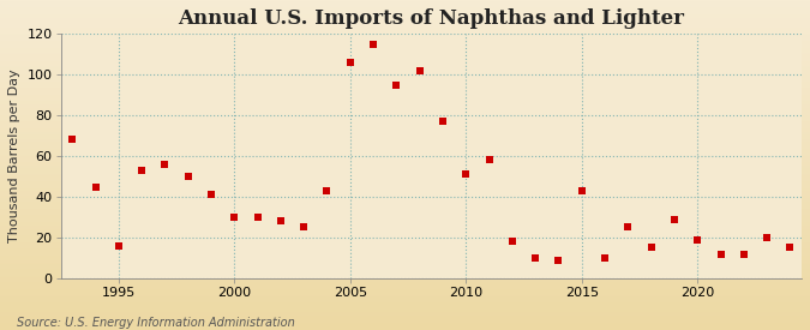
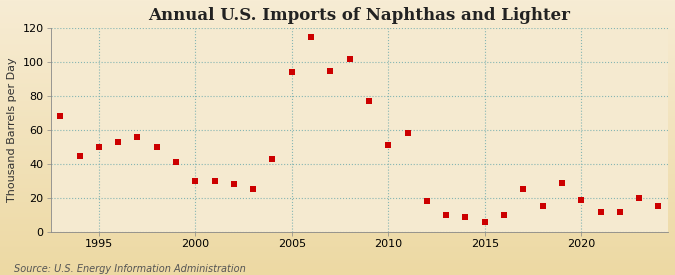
1995: 16 -> 50
2005: 106 -> 94
2015: 43 -> 6
